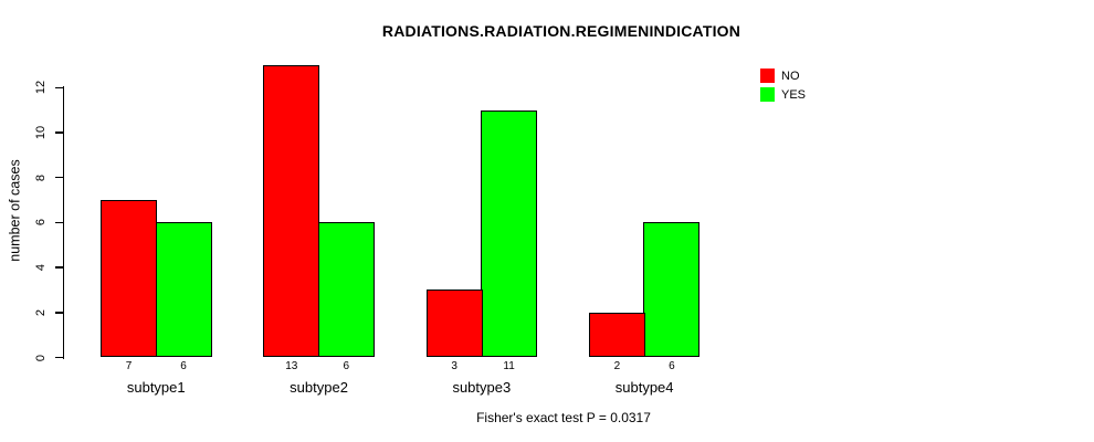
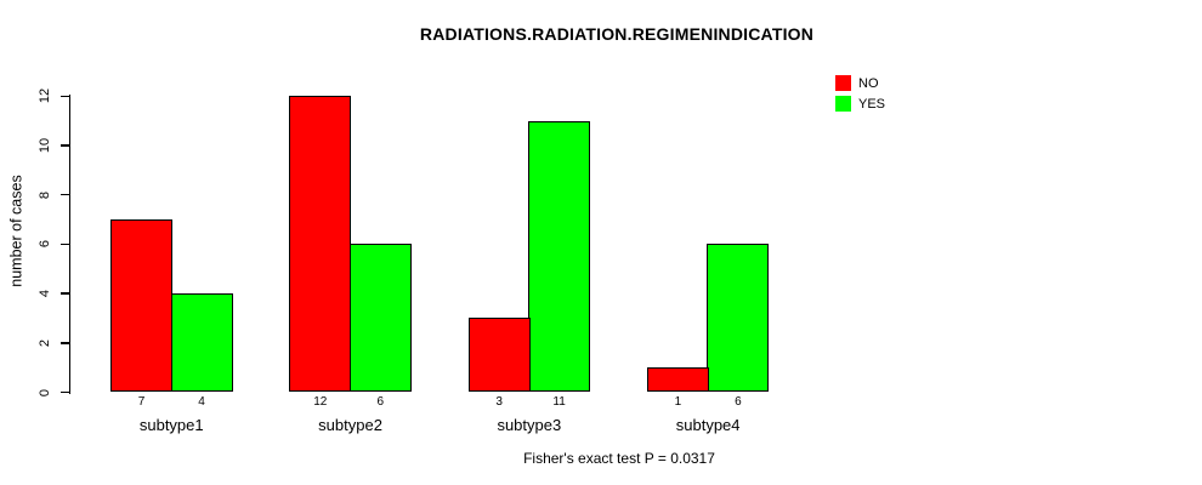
YES/subtype1: 6 -> 4
NO/subtype2: 13 -> 12
NO/subtype4: 2 -> 1
